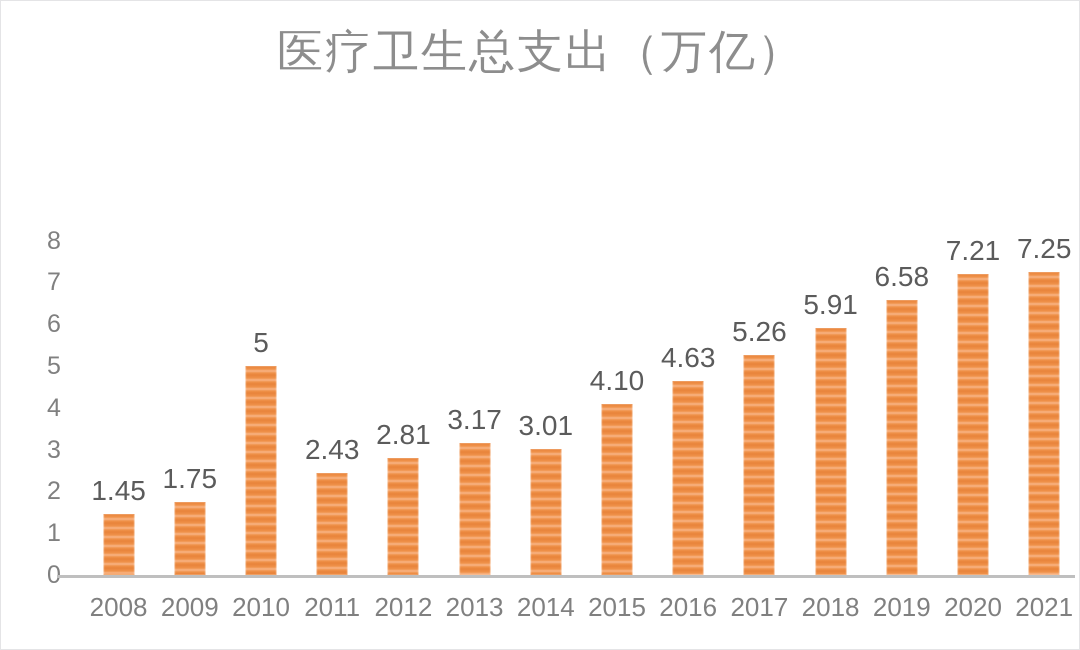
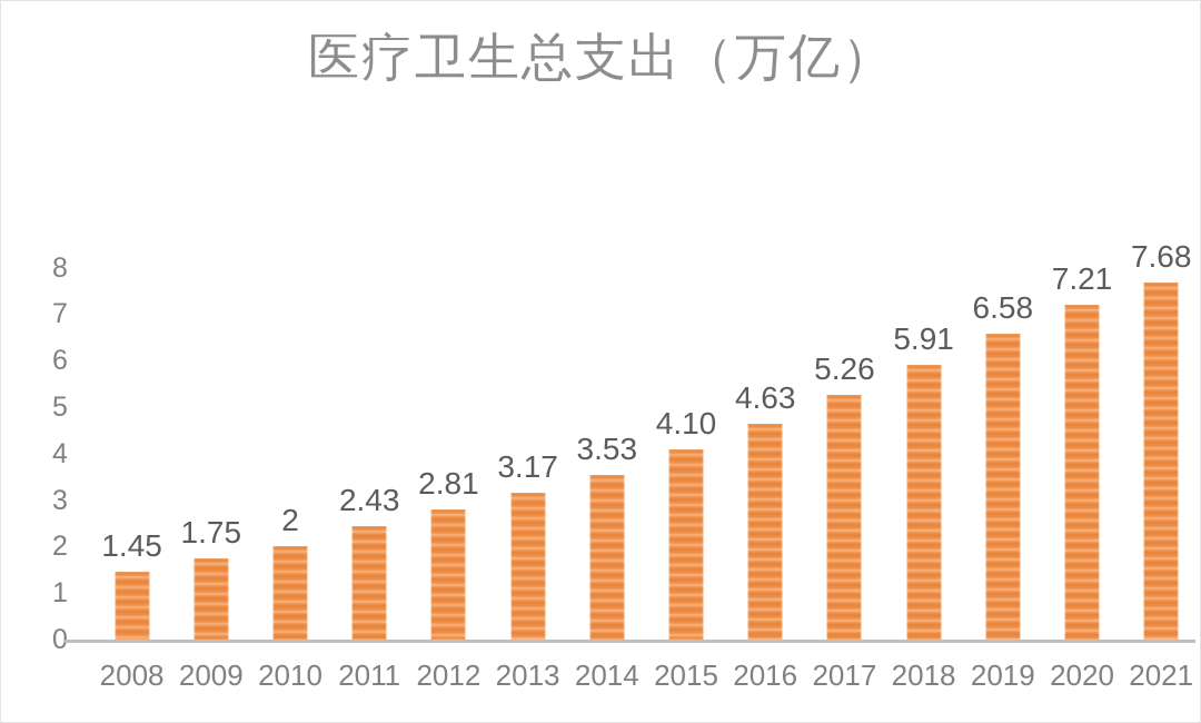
2010: 5 -> 2
2014: 3.01 -> 3.53
2021: 7.25 -> 7.68
